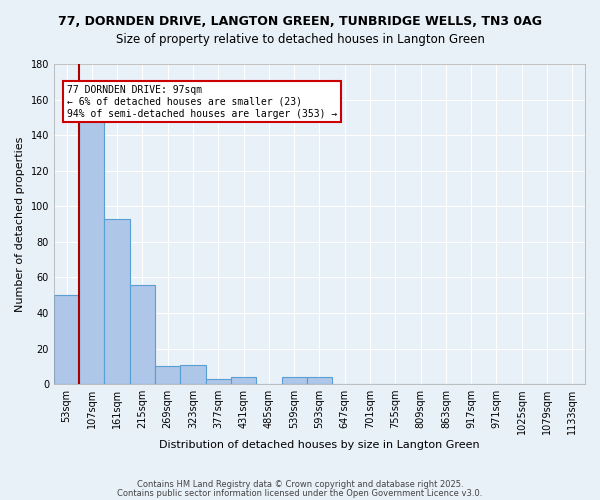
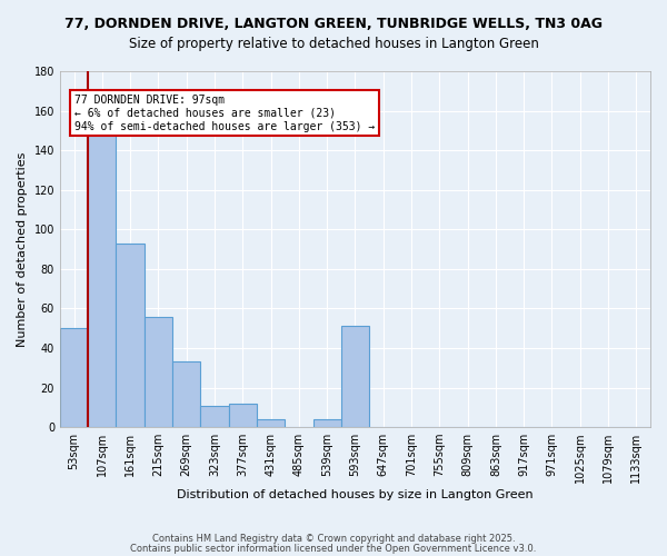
269sqm: 10 -> 33
377sqm: 3 -> 12
593sqm: 4 -> 51
